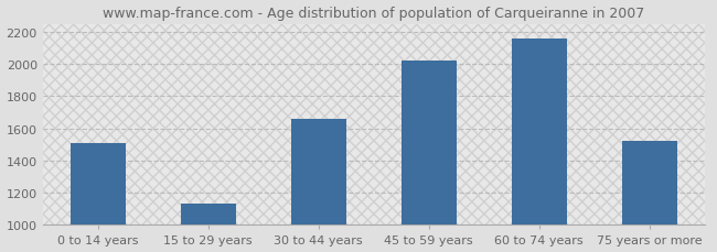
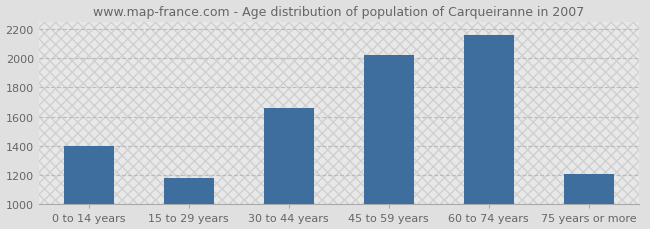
0 to 14 years: 1510 -> 1400
15 to 29 years: 1130 -> 1180
75 years or more: 1520 -> 1210
